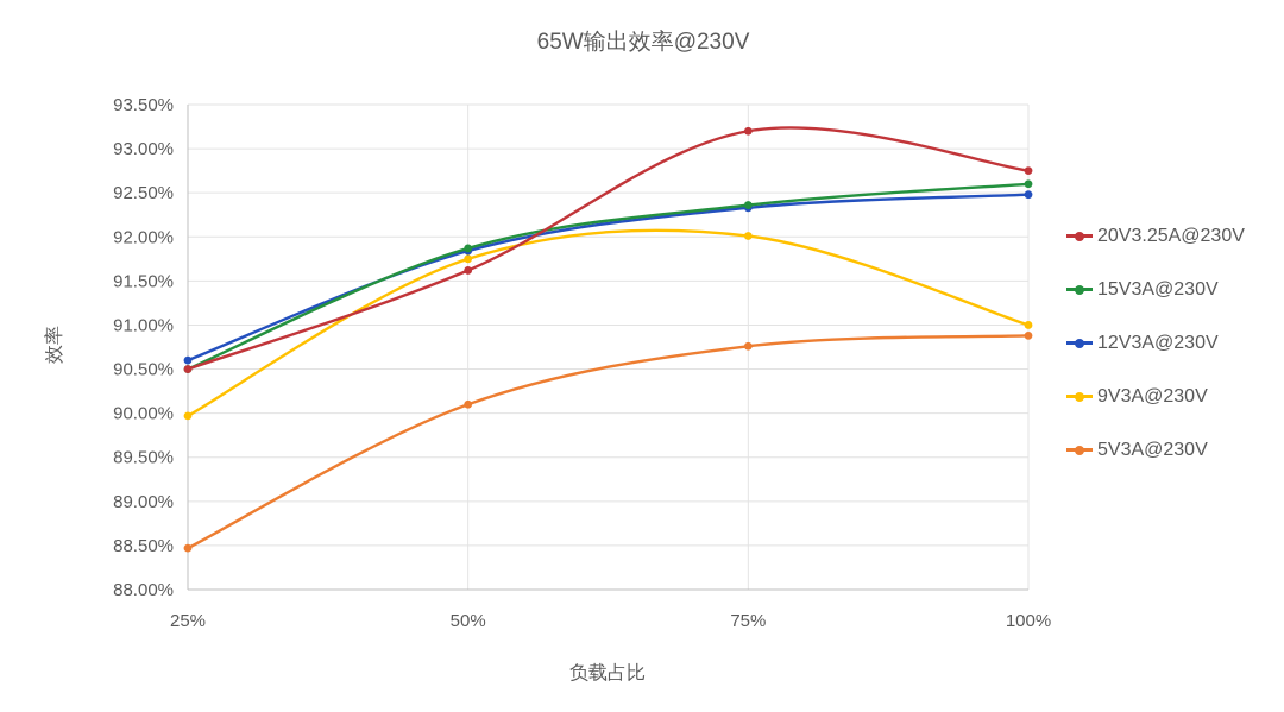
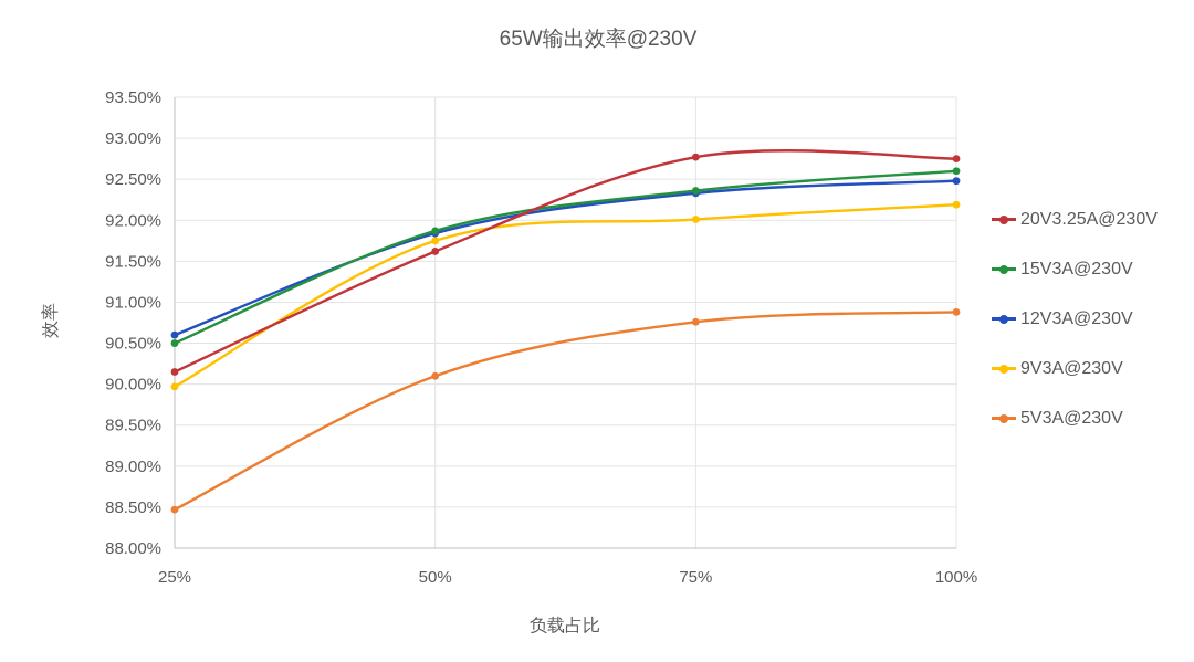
20V3.25A@230V/25%: 90.5% -> 90.2%
20V3.25A@230V/75%: 93.2% -> 92.8%
9V3A@230V/100%: 91.0% -> 92.2%
